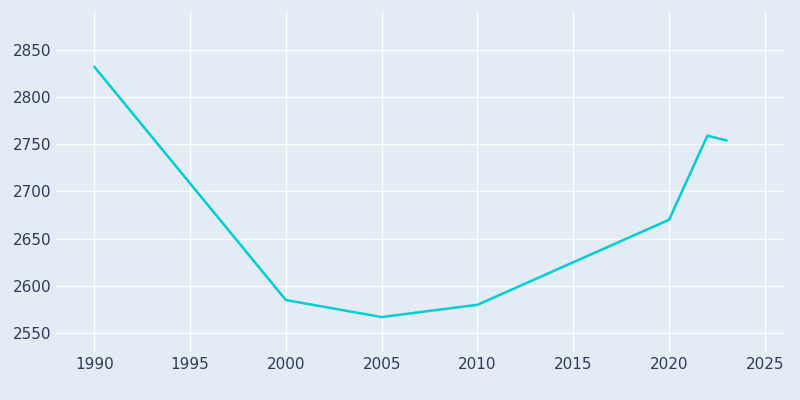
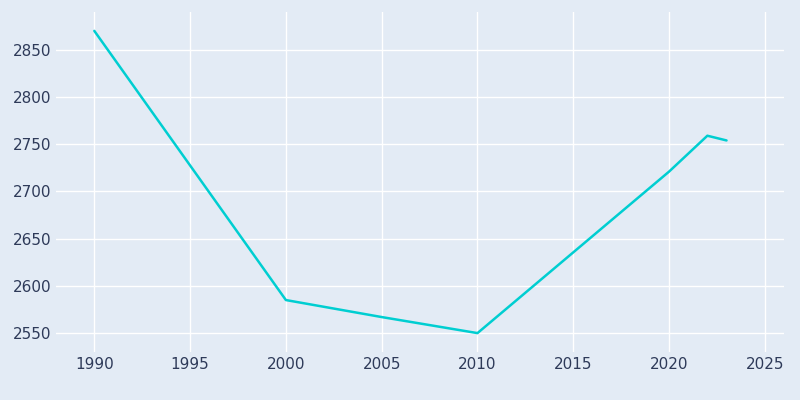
1990: 2832 -> 2870
2010: 2580 -> 2550
2020: 2670 -> 2721
